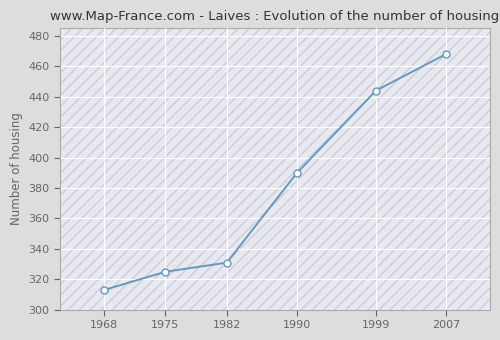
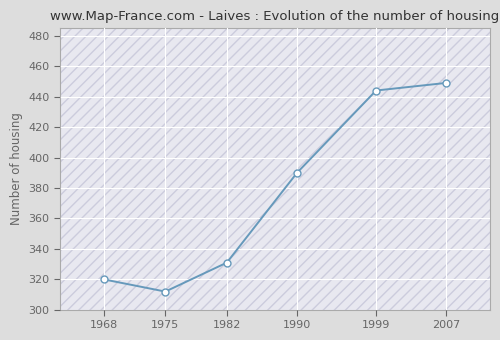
1968: 313 -> 320
1975: 325 -> 312
2007: 468 -> 449
